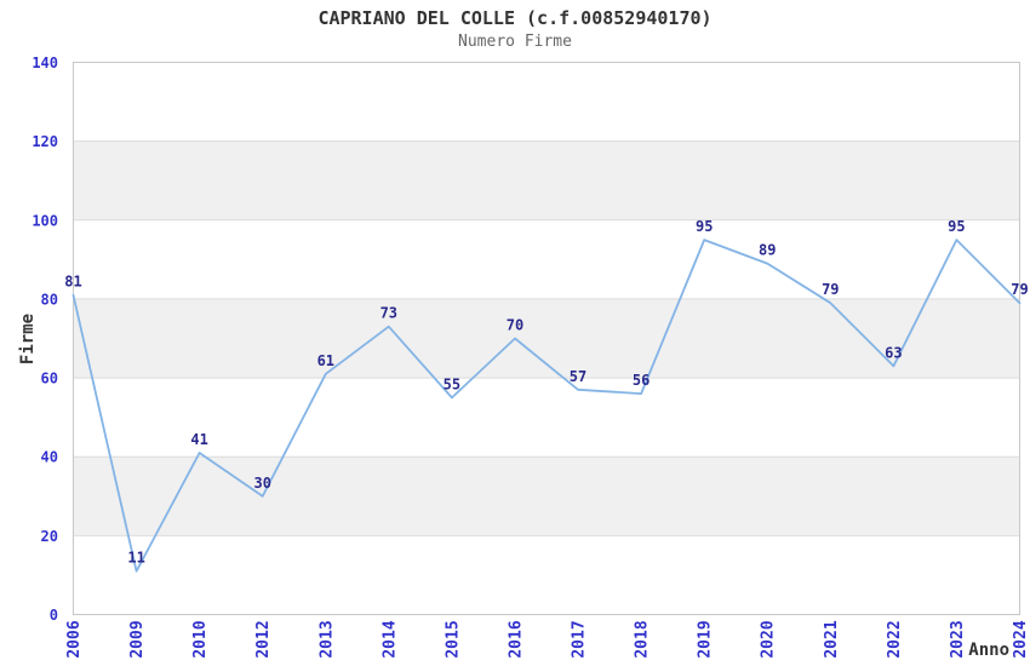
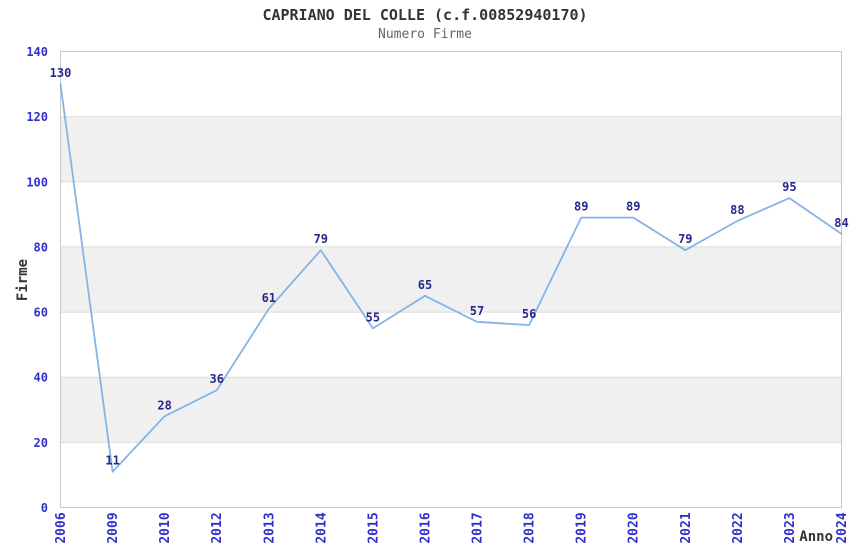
2006: 81 -> 130
2010: 41 -> 28
2012: 30 -> 36
2014: 73 -> 79
2016: 70 -> 65
2019: 95 -> 89
2022: 63 -> 88
2024: 79 -> 84
